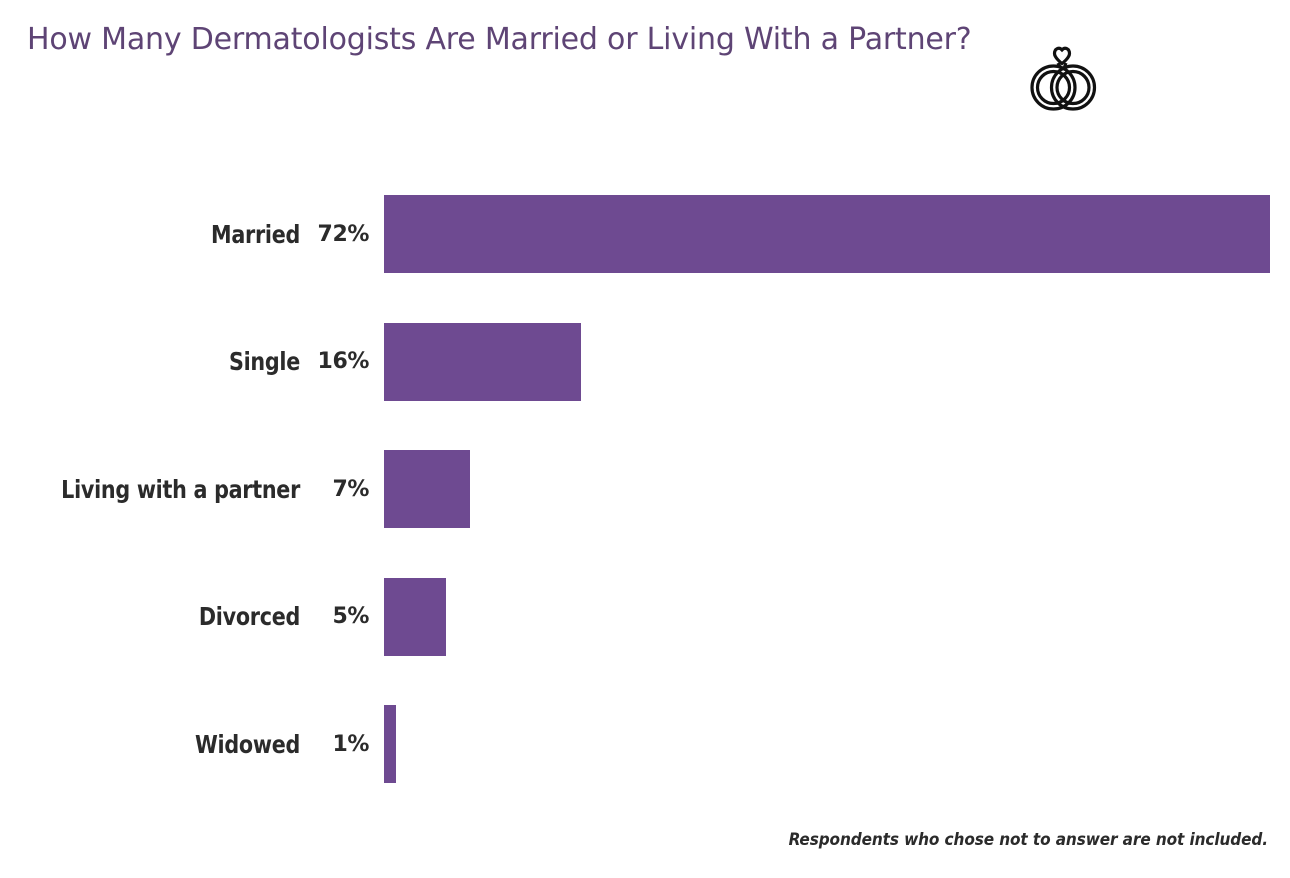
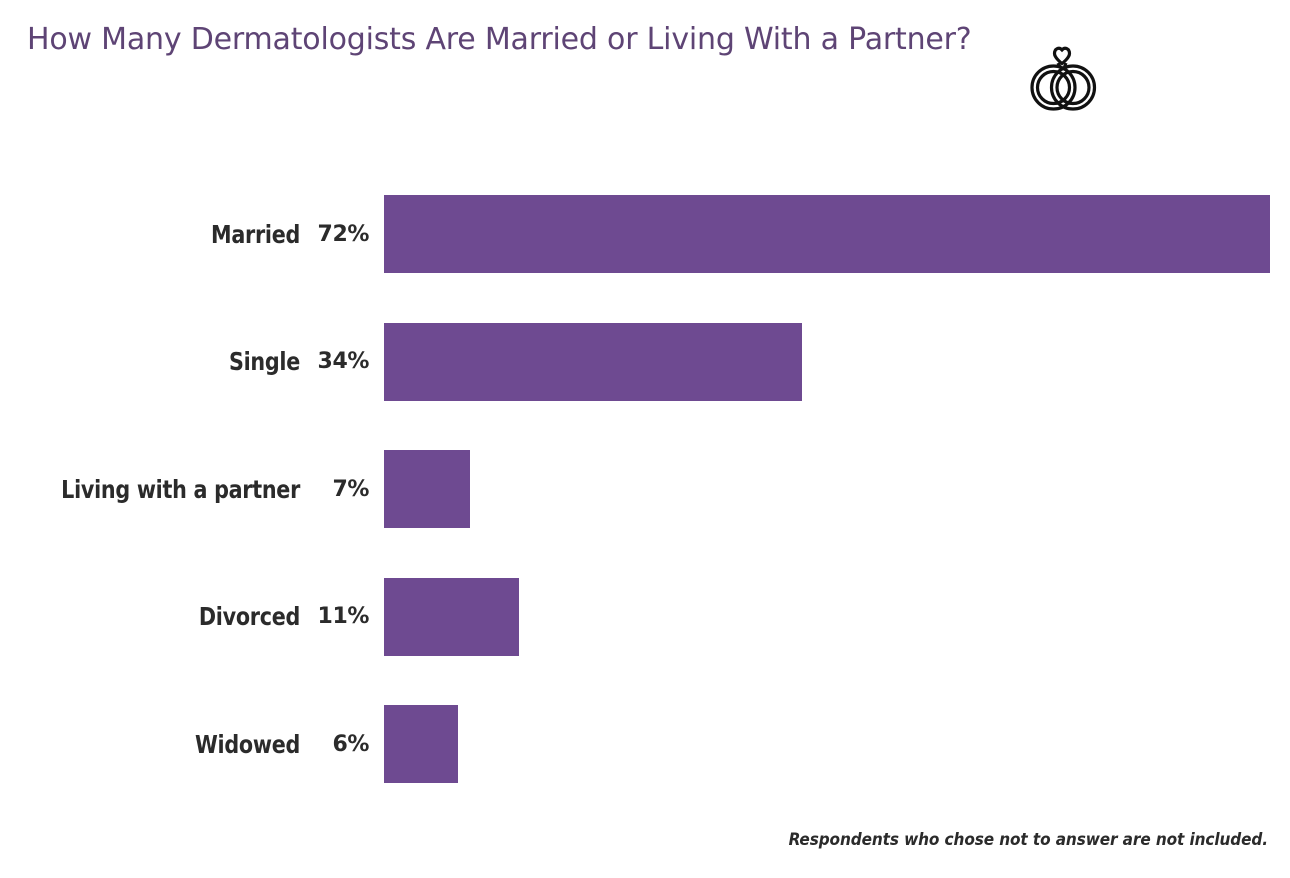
Single: 16% -> 34%
Divorced: 5% -> 11%
Widowed: 1% -> 6%
